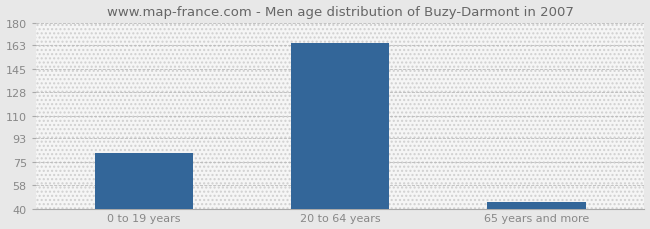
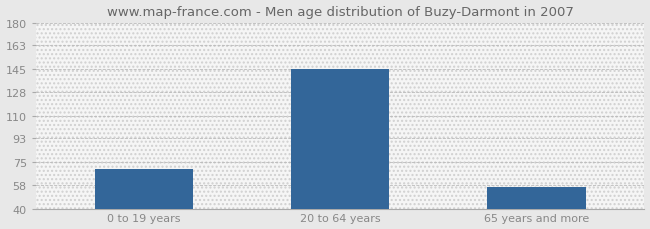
0 to 19 years: 82 -> 70
20 to 64 years: 165 -> 145
65 years and more: 45 -> 56
